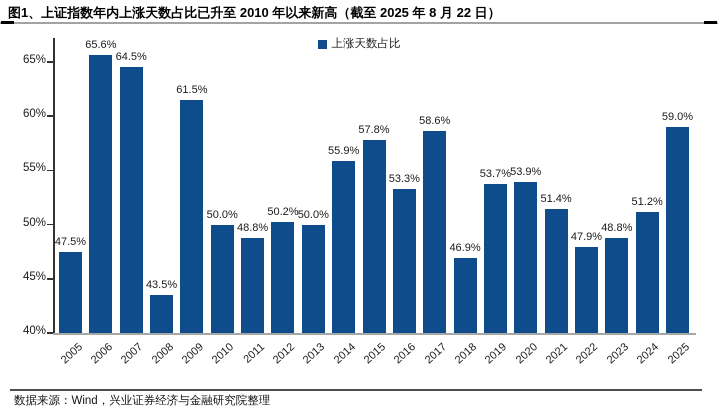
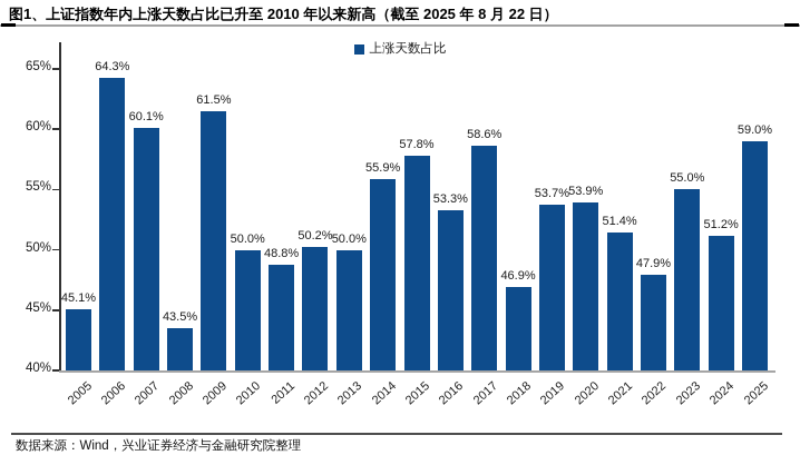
2005: 47.5% -> 45.1%
2006: 65.6% -> 64.3%
2007: 64.5% -> 60.1%
2023: 48.8% -> 55.0%
